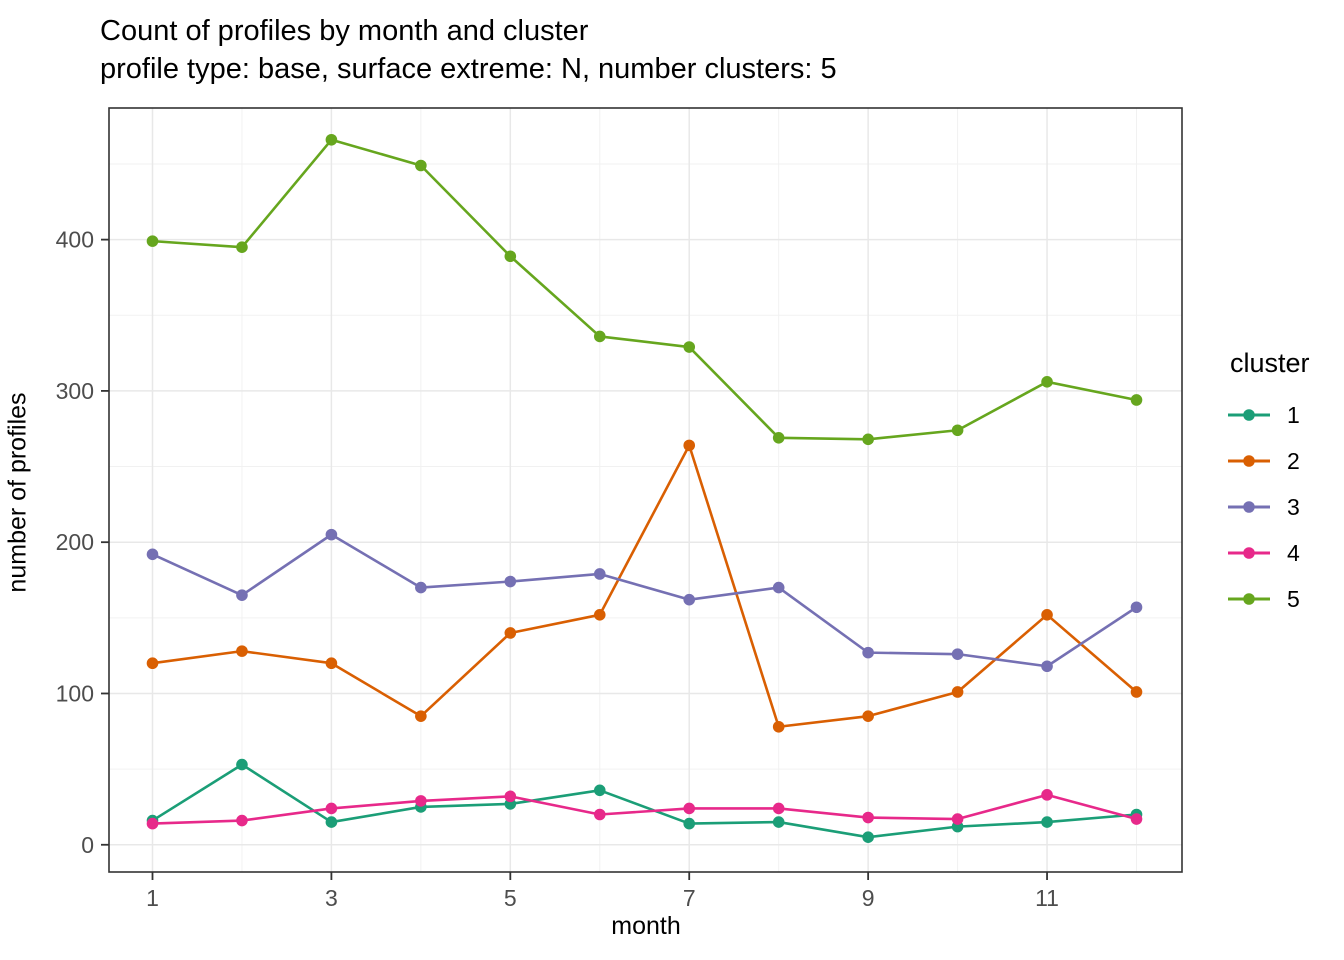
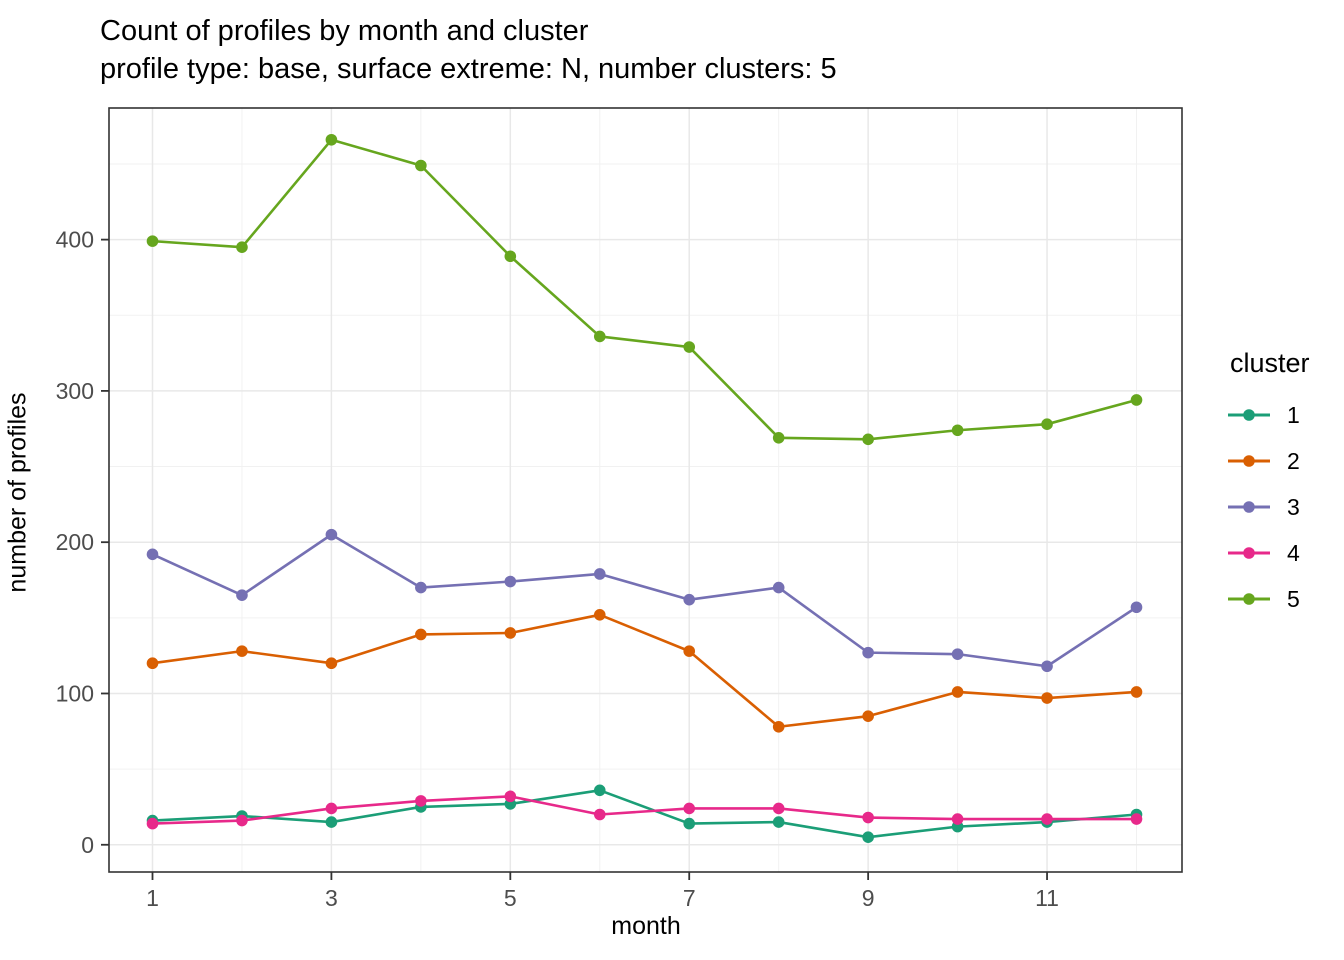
1/2: 53 -> 19
2/4: 85 -> 139
2/7: 264 -> 128
2/11: 152 -> 97
4/11: 33 -> 17
5/11: 306 -> 278
